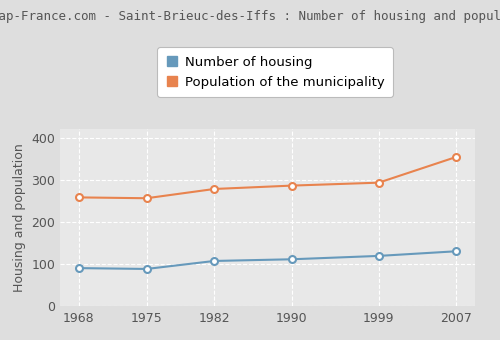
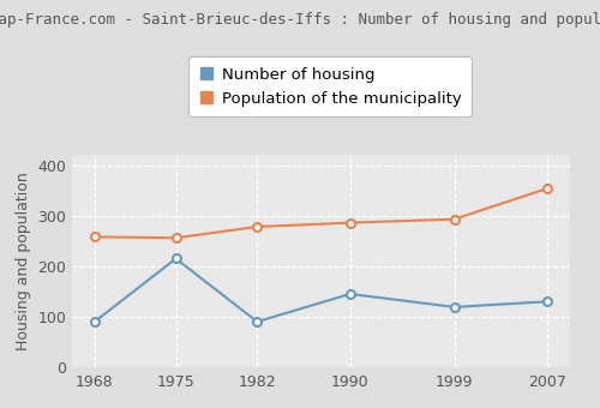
Number of housing/1975: 88 -> 215
Number of housing/1982: 107 -> 90
Number of housing/1990: 111 -> 145
